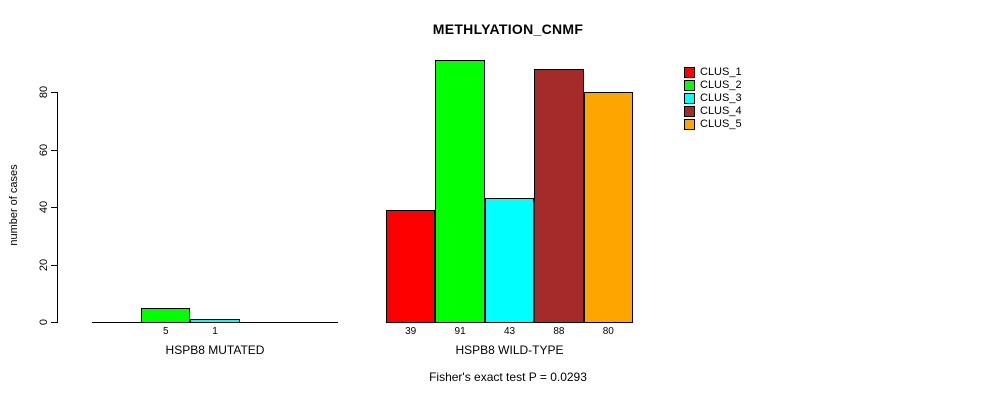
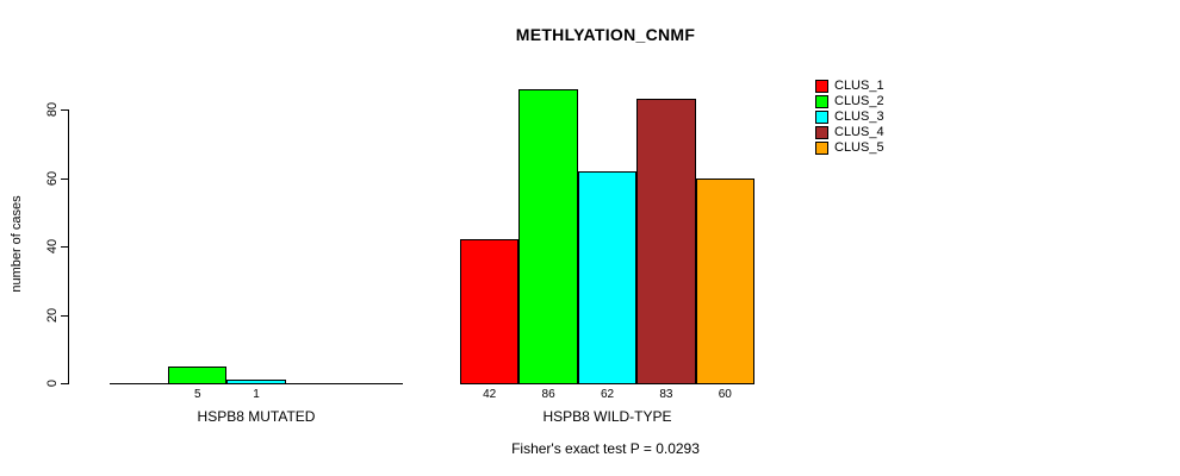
CLUS_1/HSPB8 WILD-TYPE: 39 -> 42
CLUS_2/HSPB8 WILD-TYPE: 91 -> 86
CLUS_3/HSPB8 WILD-TYPE: 43 -> 62
CLUS_4/HSPB8 WILD-TYPE: 88 -> 83
CLUS_5/HSPB8 WILD-TYPE: 80 -> 60
